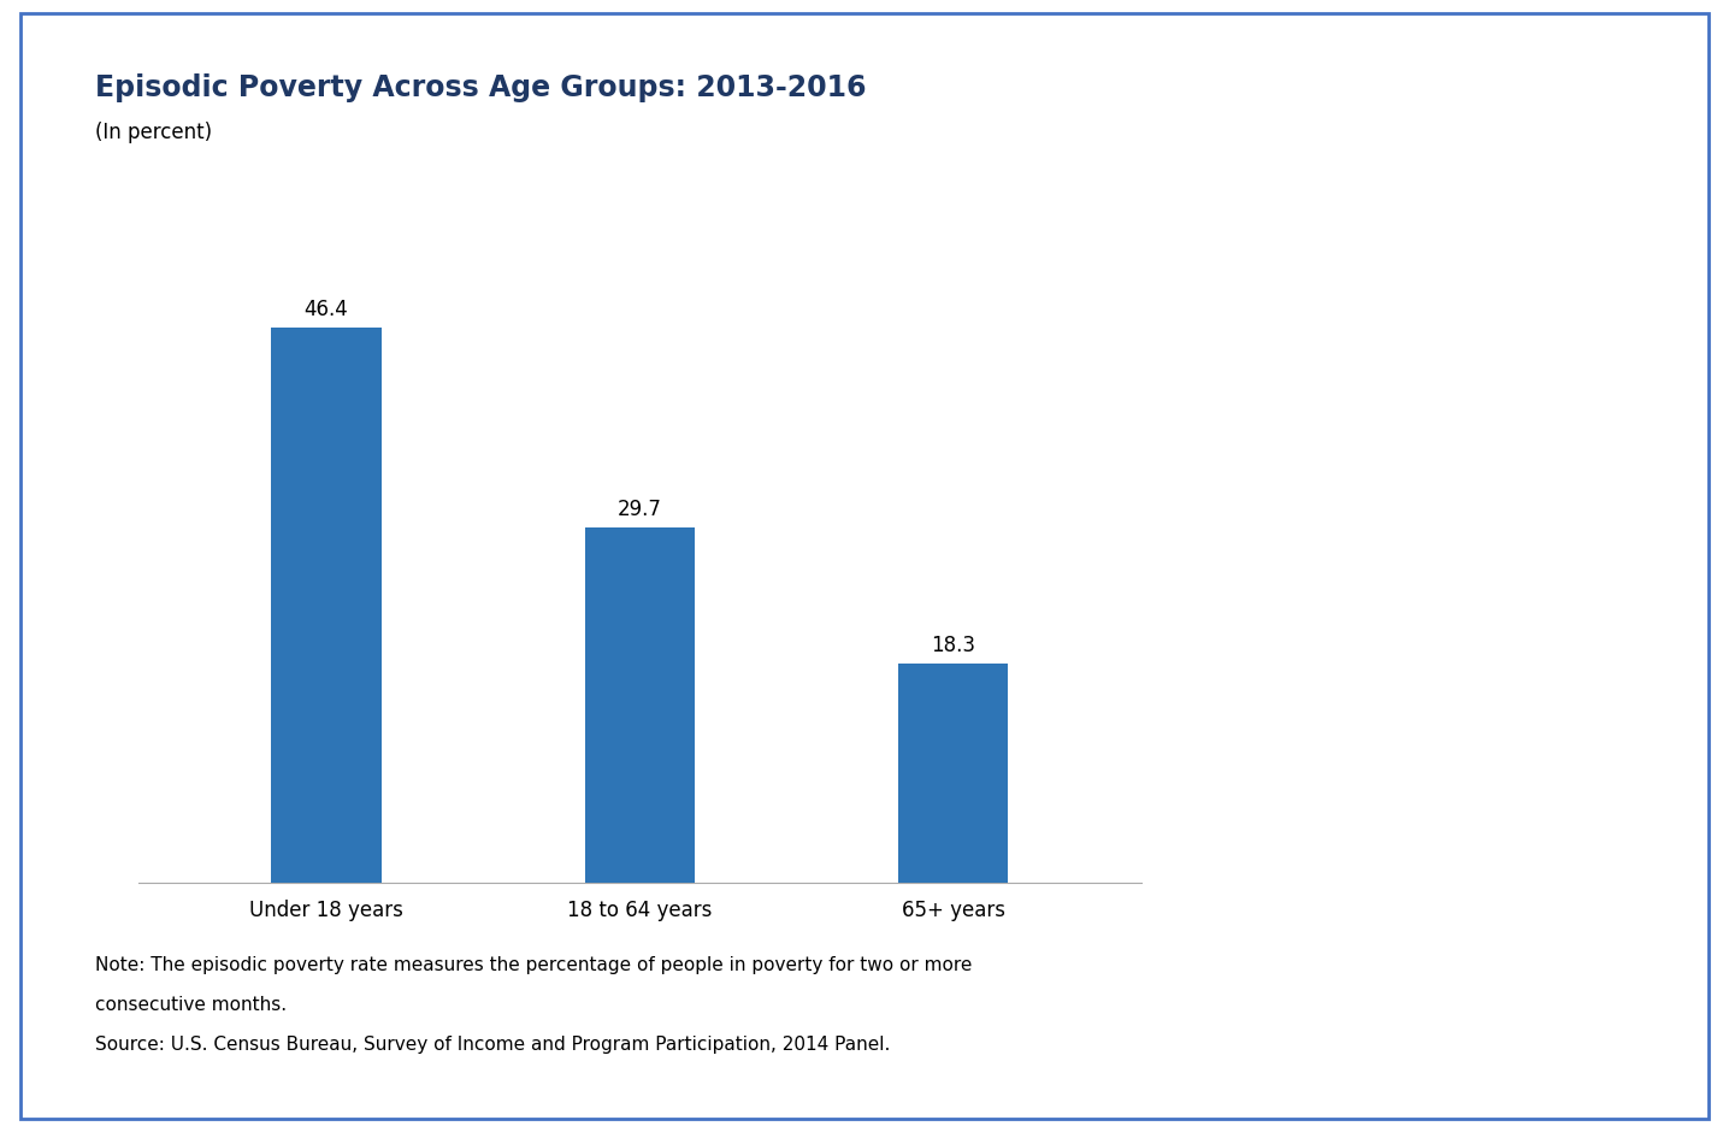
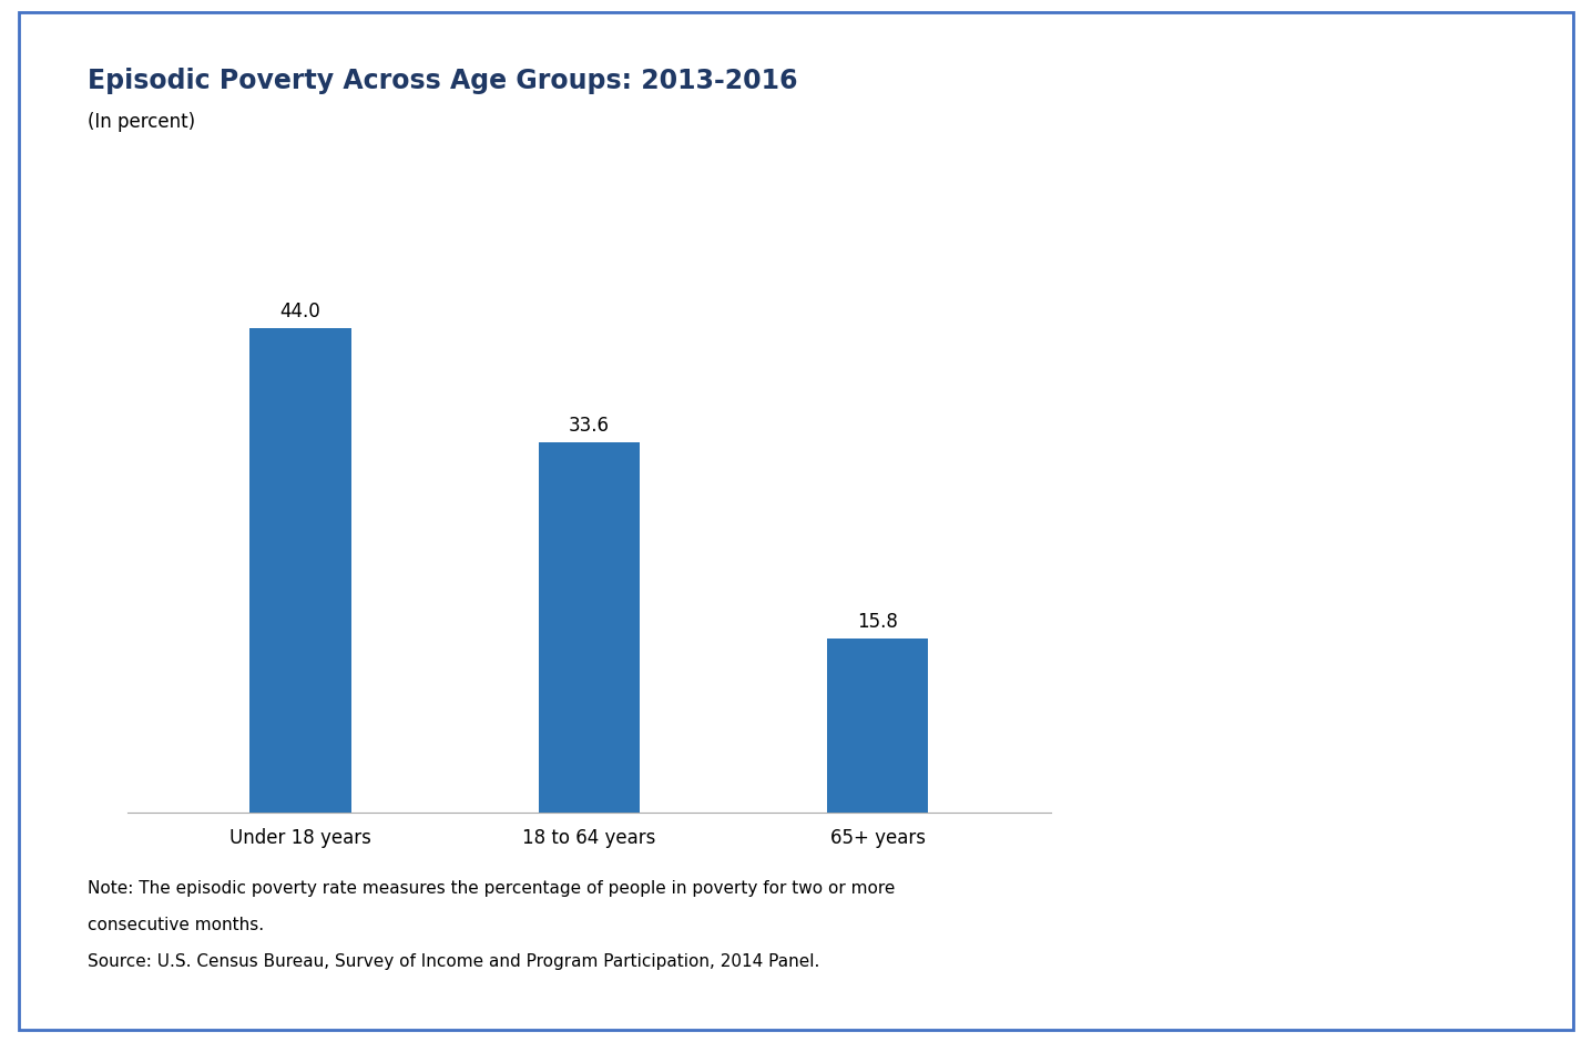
Under 18 years: 46.4 -> 44.0
18 to 64 years: 29.7 -> 33.6
65+ years: 18.3 -> 15.8
